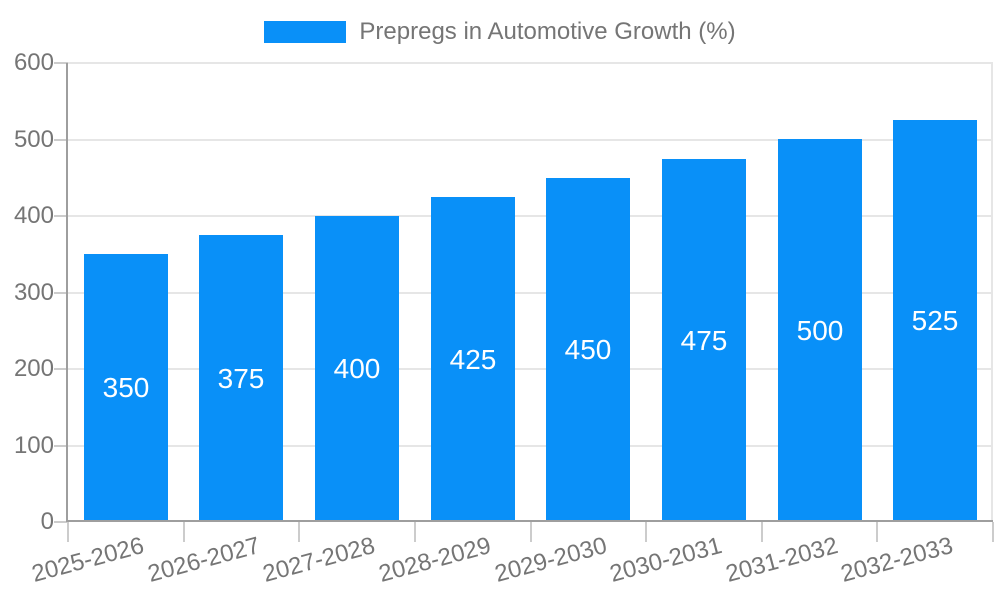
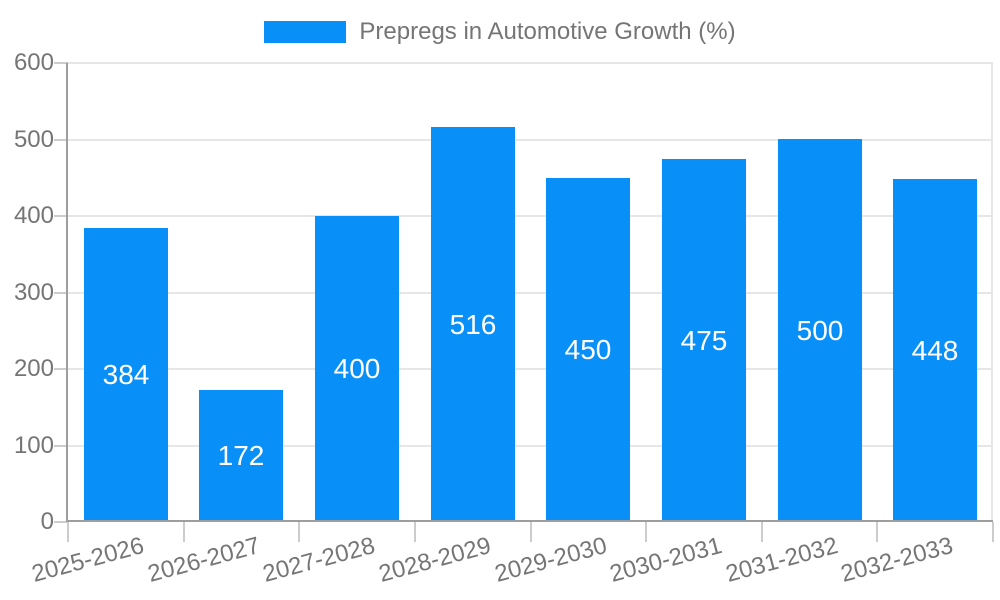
2025-2026: 350 -> 384
2026-2027: 375 -> 172
2028-2029: 425 -> 516
2032-2033: 525 -> 448
